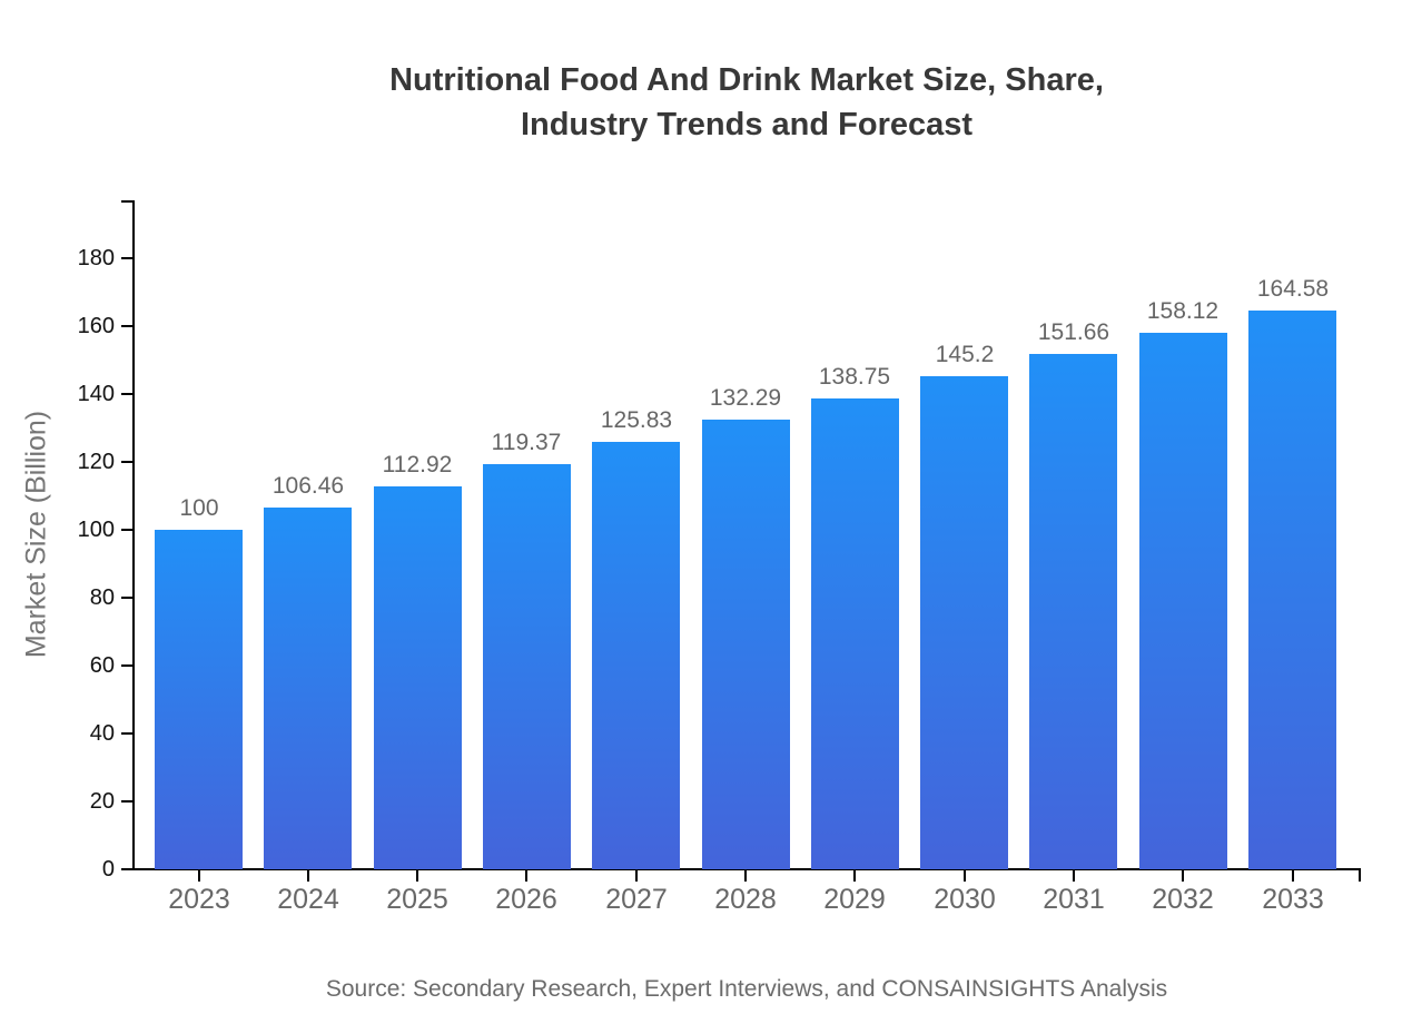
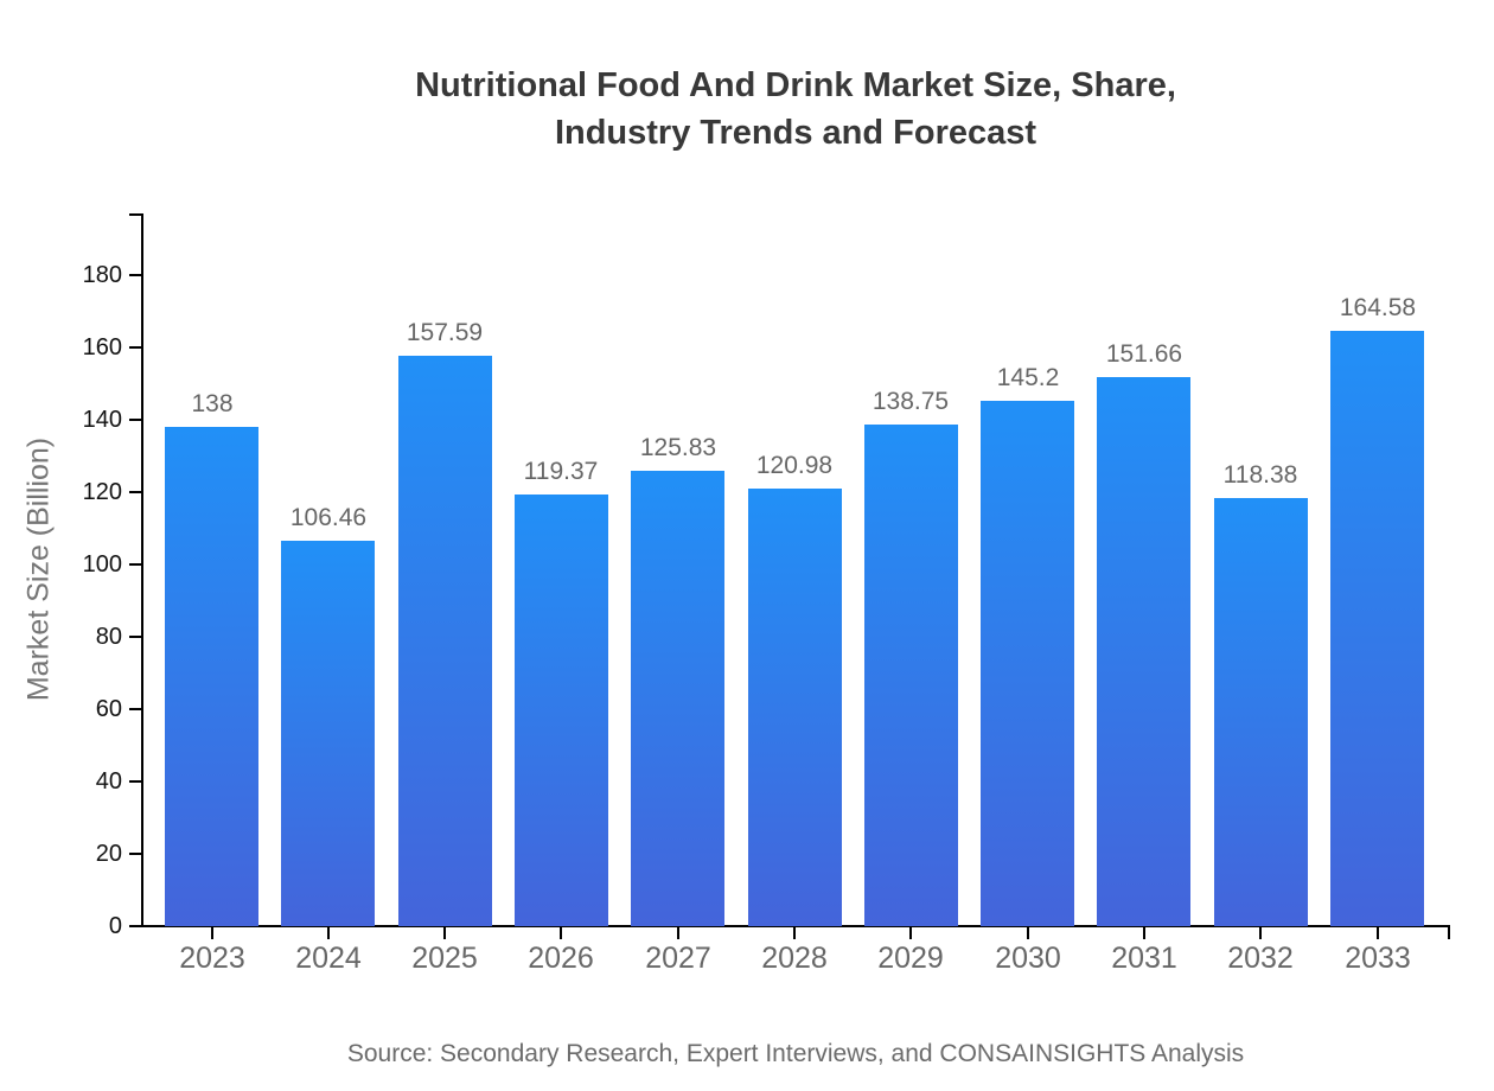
2023: 100 -> 138
2025: 112.92 -> 157.59
2028: 132.29 -> 120.98
2032: 158.12 -> 118.38
